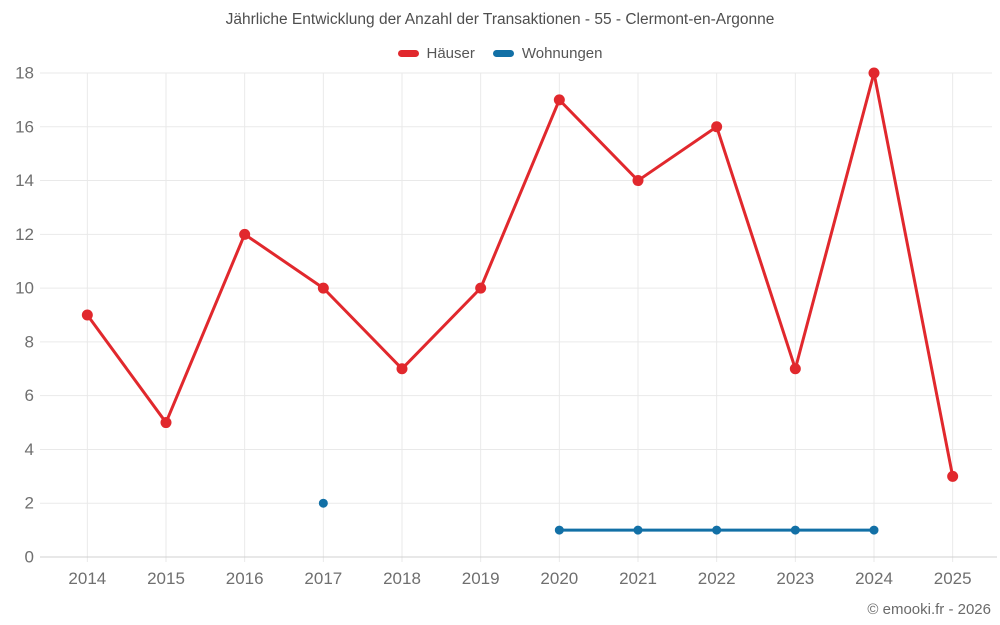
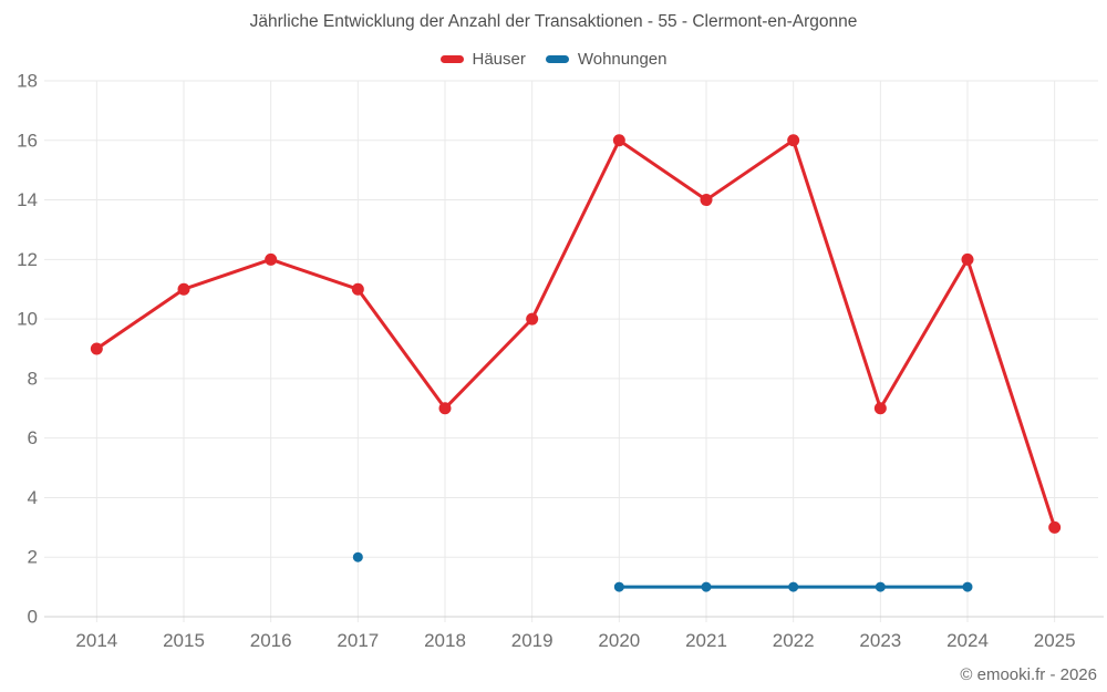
Häuser/2015: 5 -> 11
Häuser/2017: 10 -> 11
Häuser/2020: 17 -> 16
Häuser/2024: 18 -> 12
